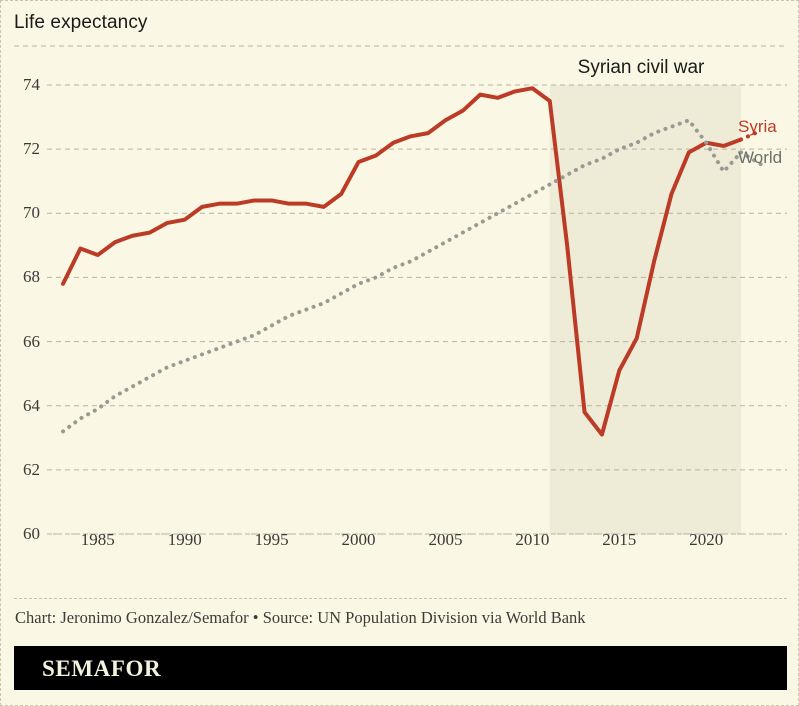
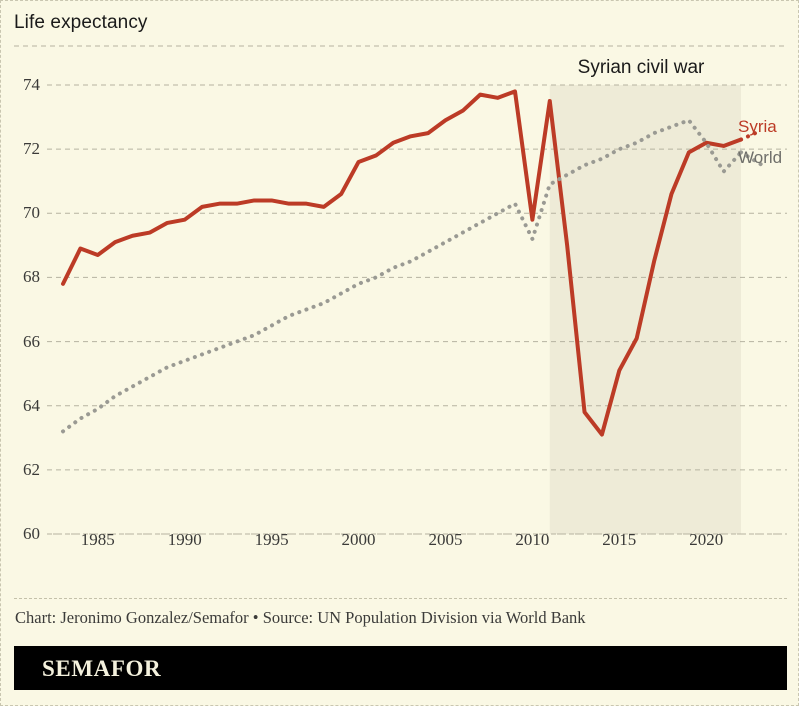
Syria/2010: 73.9 -> 69.8
World/2010: 70.6 -> 69.2
